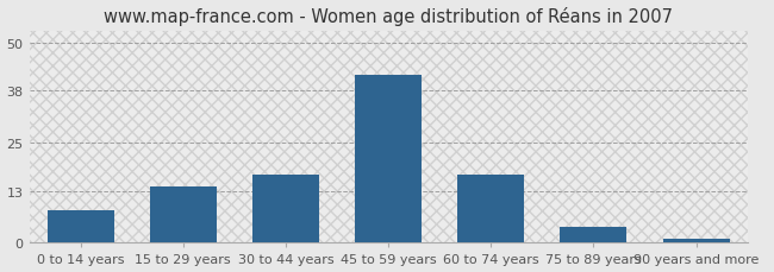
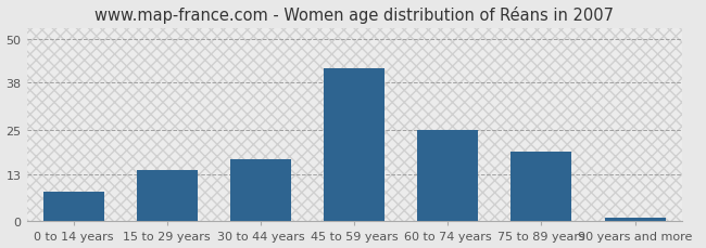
60 to 74 years: 17 -> 25
75 to 89 years: 4 -> 19
